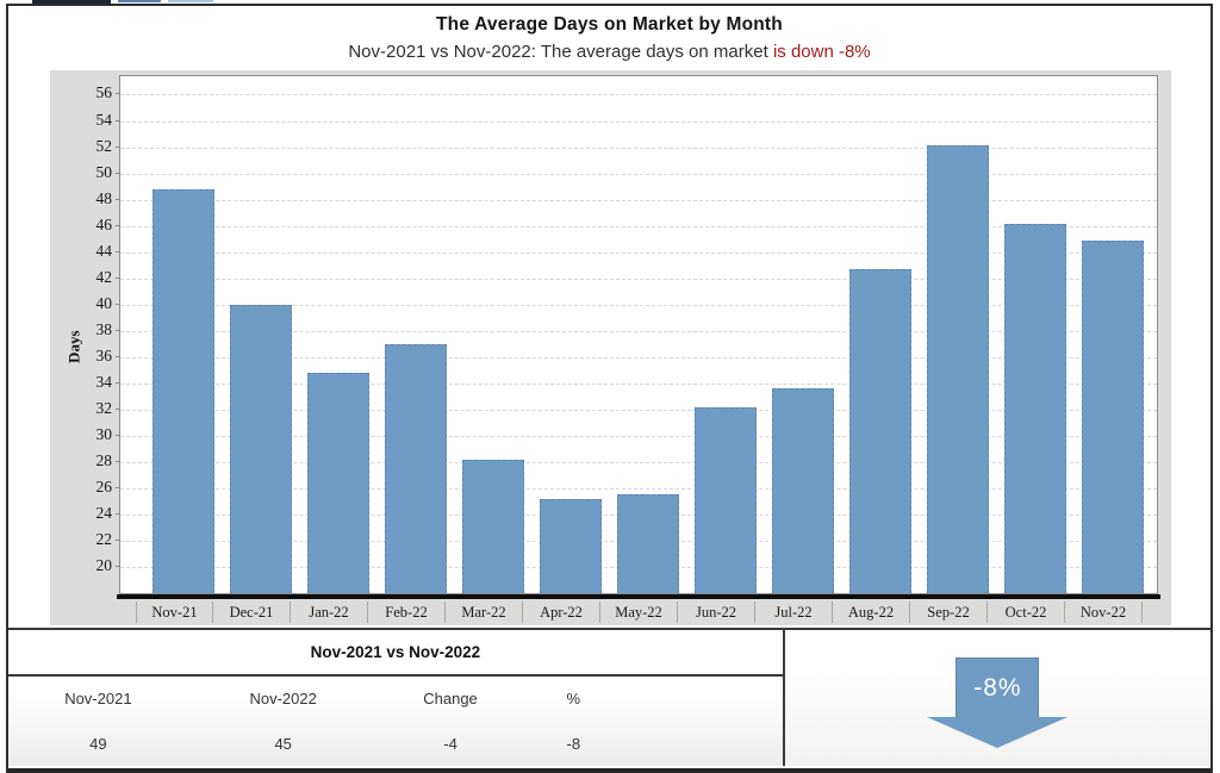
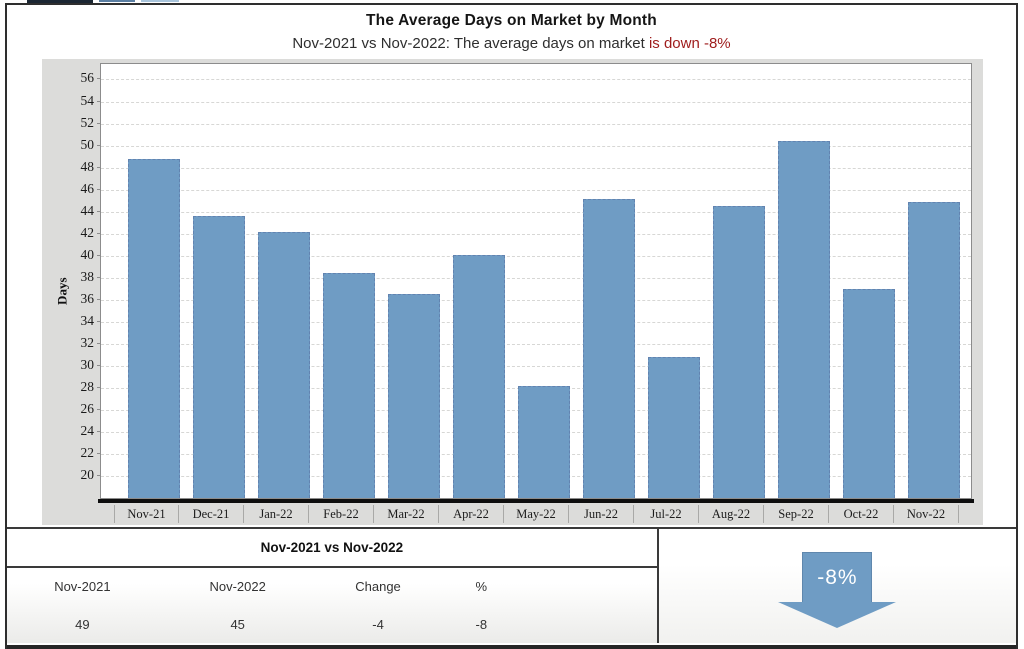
Dec-21: 39.8 -> 43.4
Jan-22: 34.6 -> 42.0
Feb-22: 36.8 -> 38.3
Mar-22: 28.0 -> 36.4
Apr-22: 25.0 -> 39.9
May-22: 25.4 -> 28.0
Jun-22: 32.0 -> 45.0
Jul-22: 33.5 -> 30.6
Aug-22: 42.5 -> 44.3
Sep-22: 52.0 -> 50.2
Oct-22: 46.0 -> 36.8
